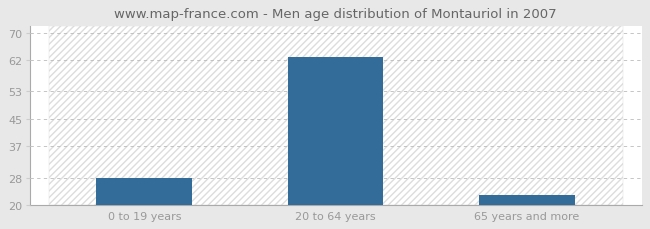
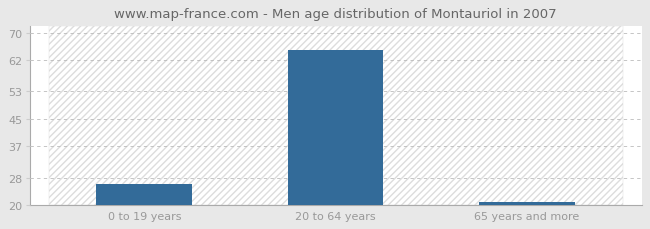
0 to 19 years: 28 -> 26
20 to 64 years: 63 -> 65
65 years and more: 23 -> 21
